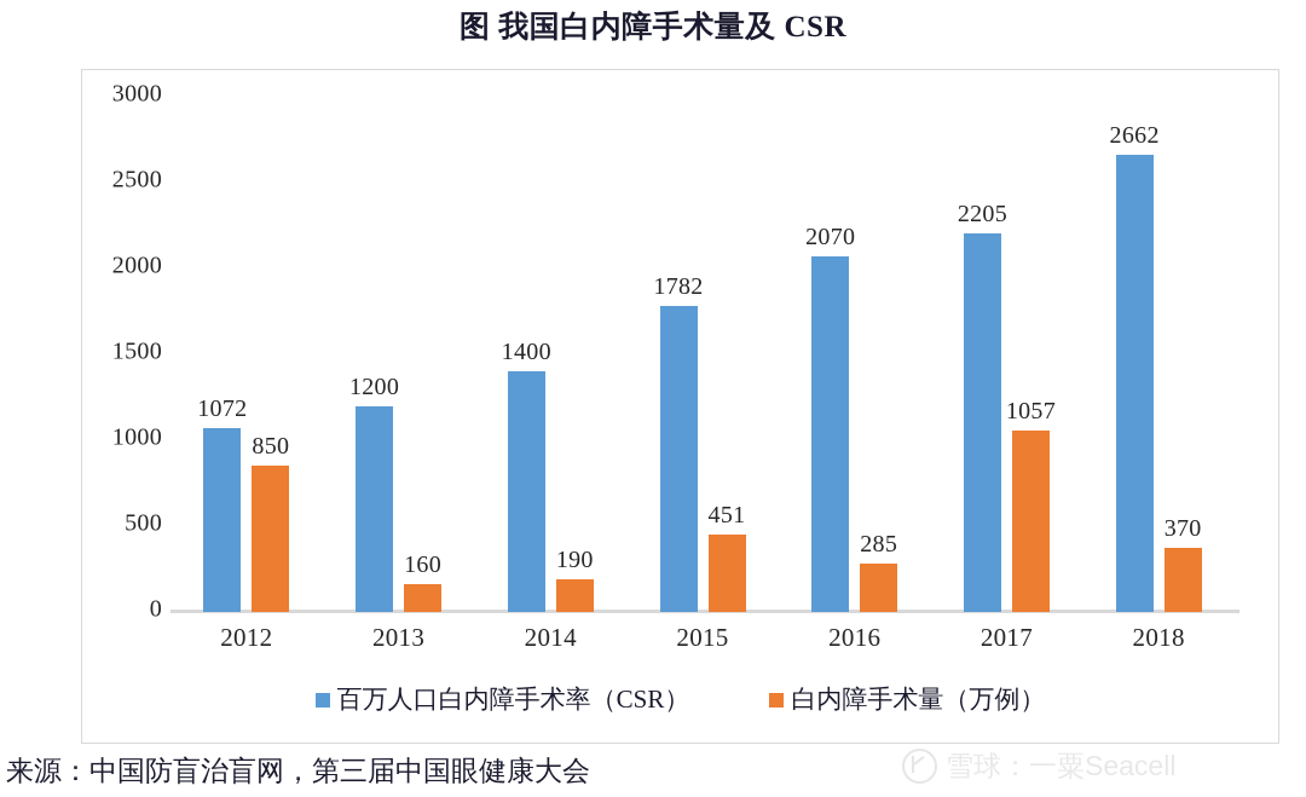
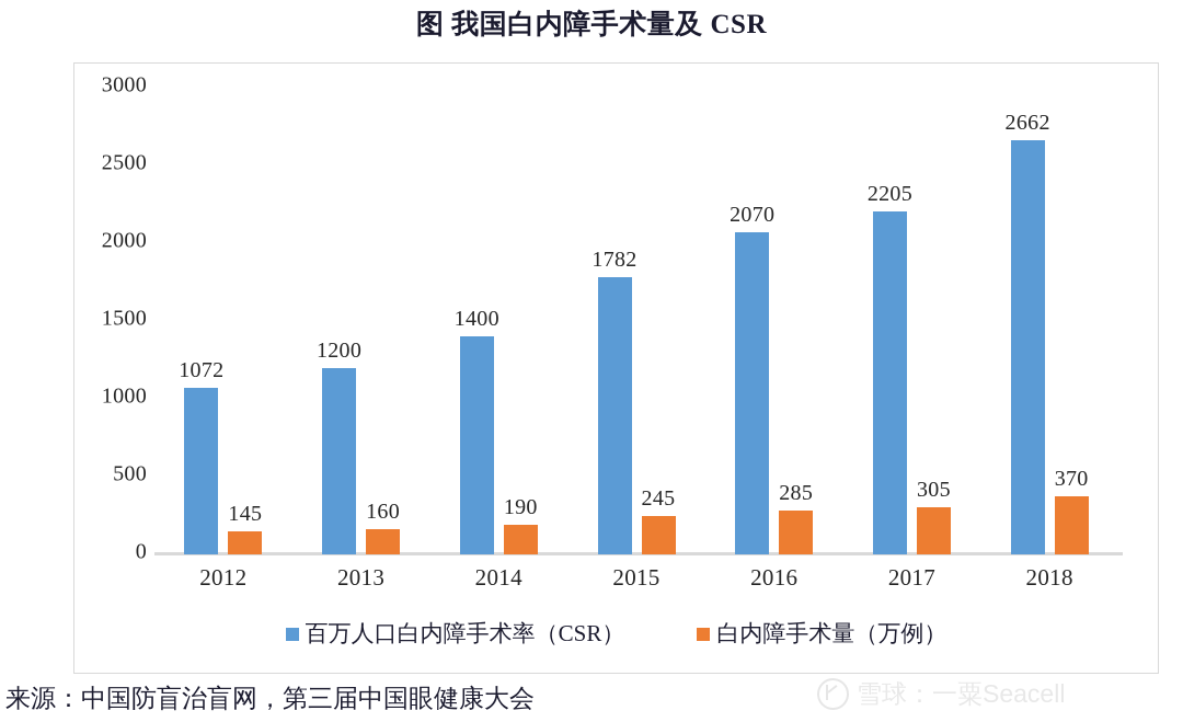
白内障手术量（万例）/2012: 850 -> 145
白内障手术量（万例）/2015: 451 -> 245
白内障手术量（万例）/2017: 1057 -> 305
